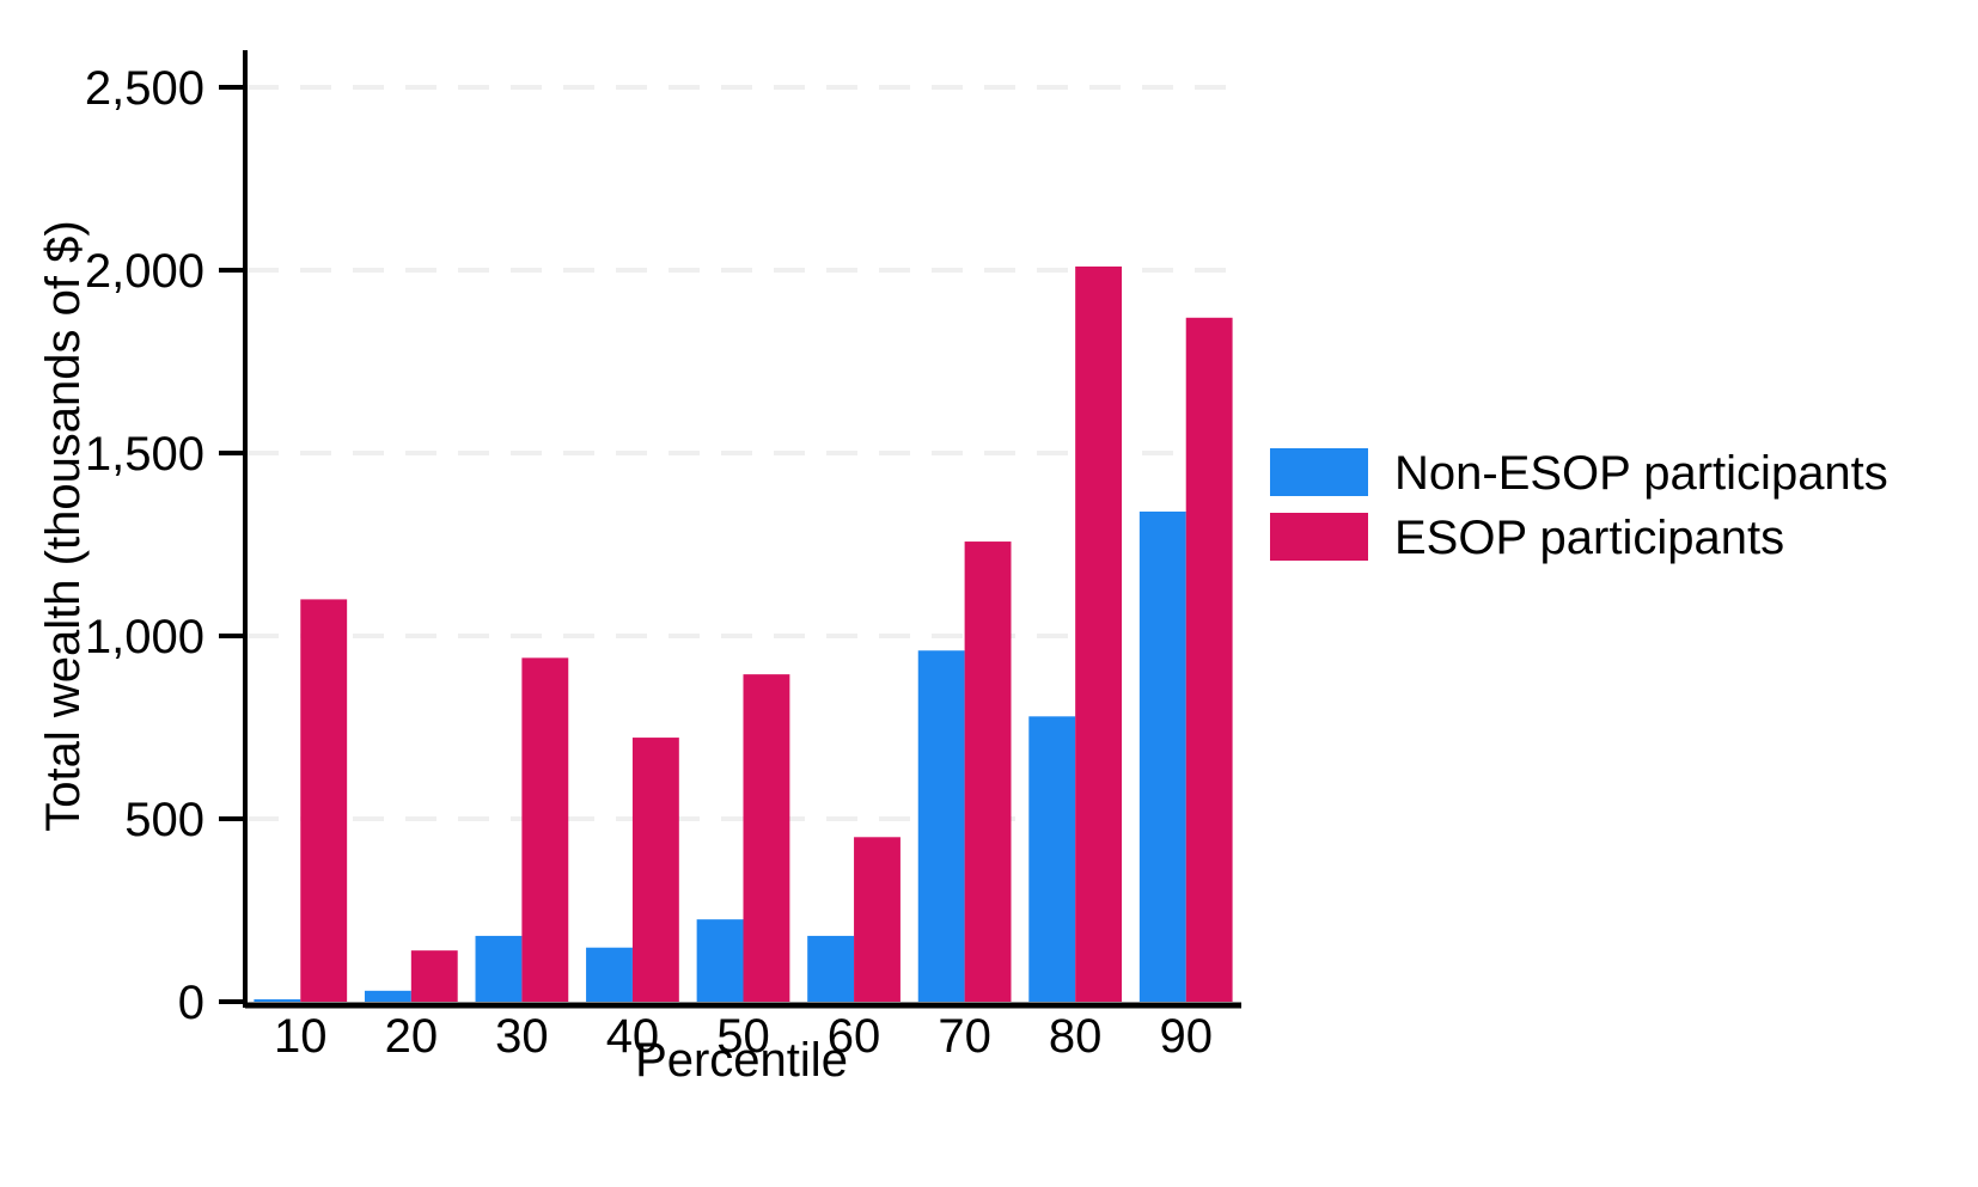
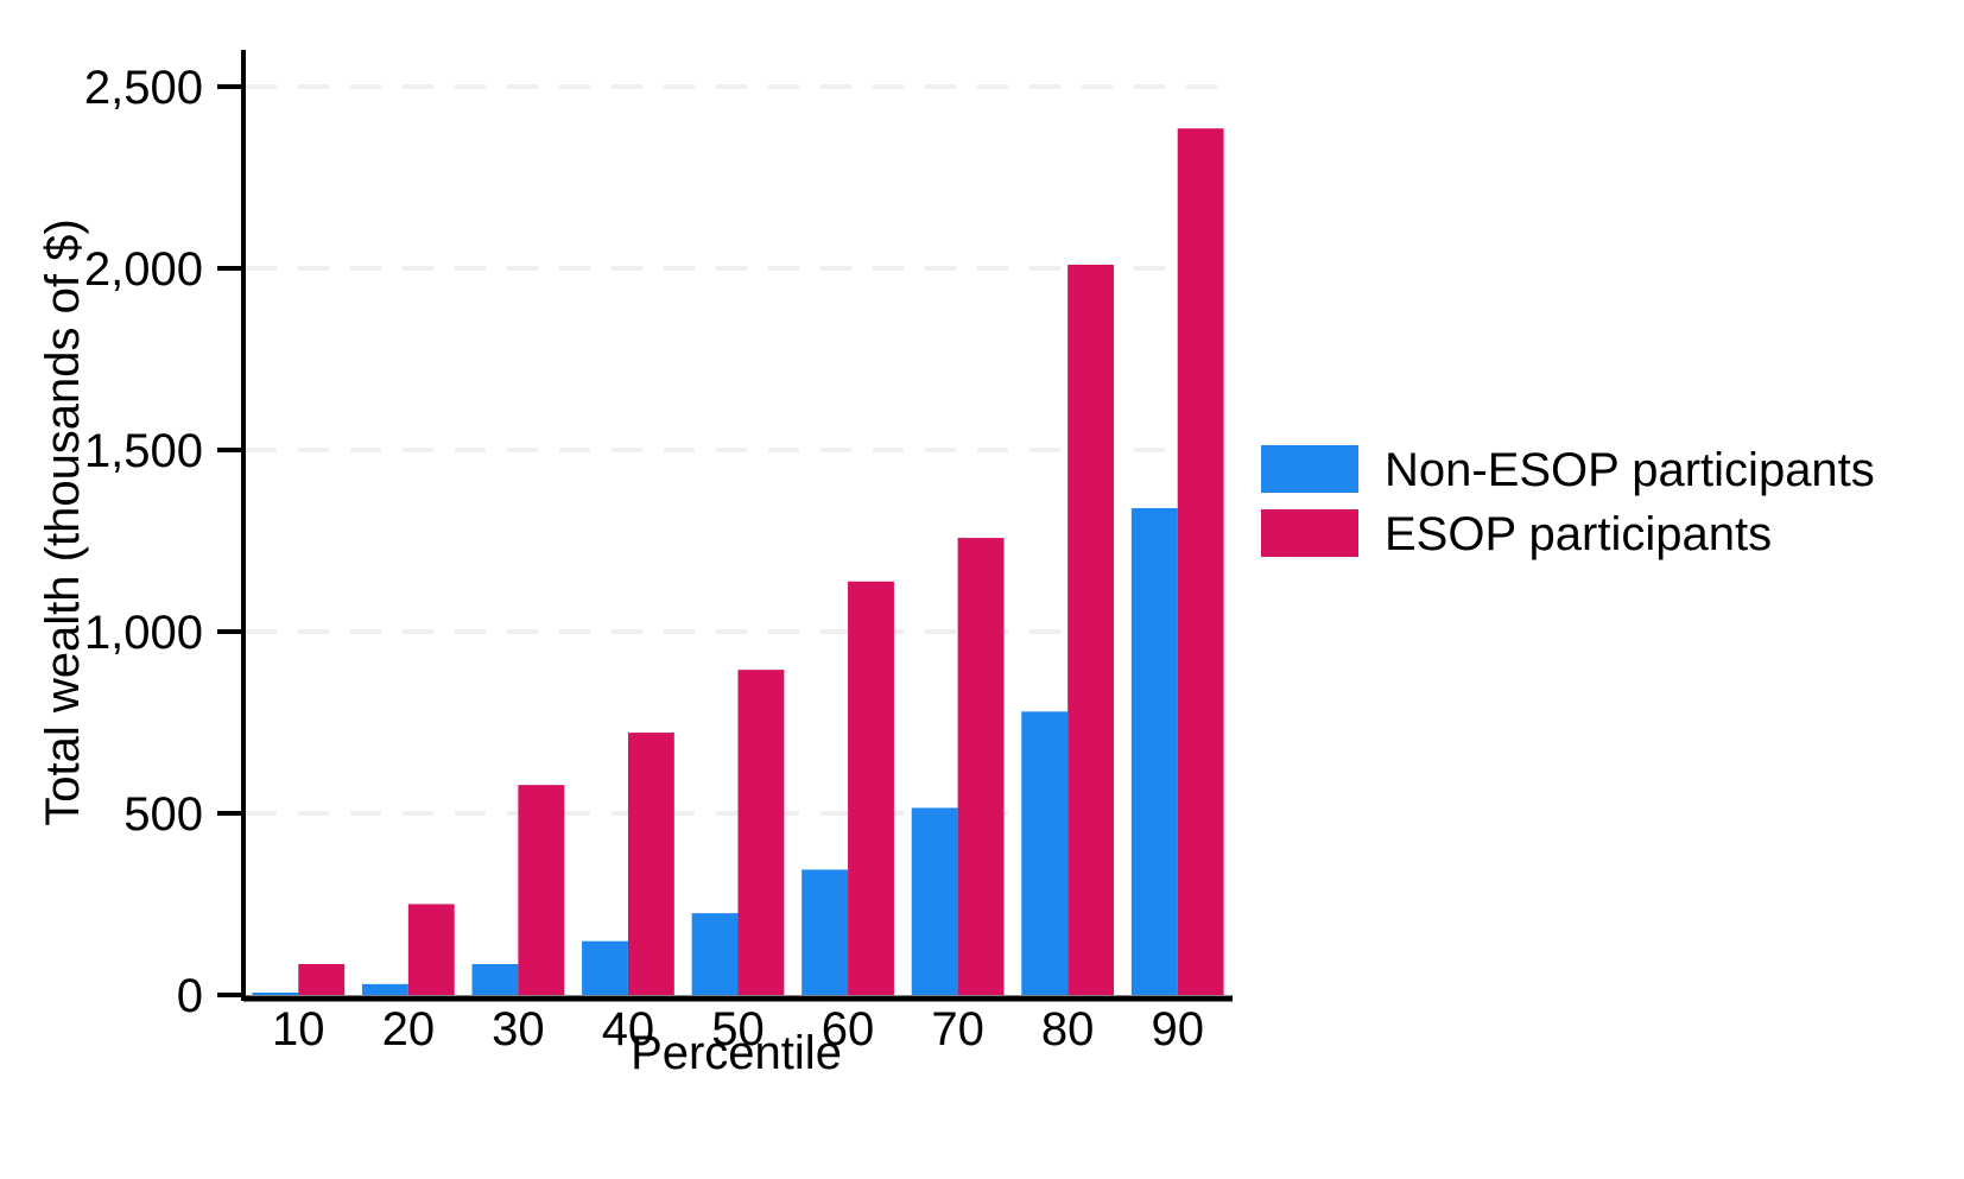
ESOP participants/10: 1100 -> 80
ESOP participants/20: 140 -> 250
Non-ESOP participants/30: 180 -> 80
ESOP participants/30: 940 -> 580
Non-ESOP participants/60: 180 -> 340
ESOP participants/60: 450 -> 1140
Non-ESOP participants/70: 960 -> 520
ESOP participants/90: 1870 -> 2380
